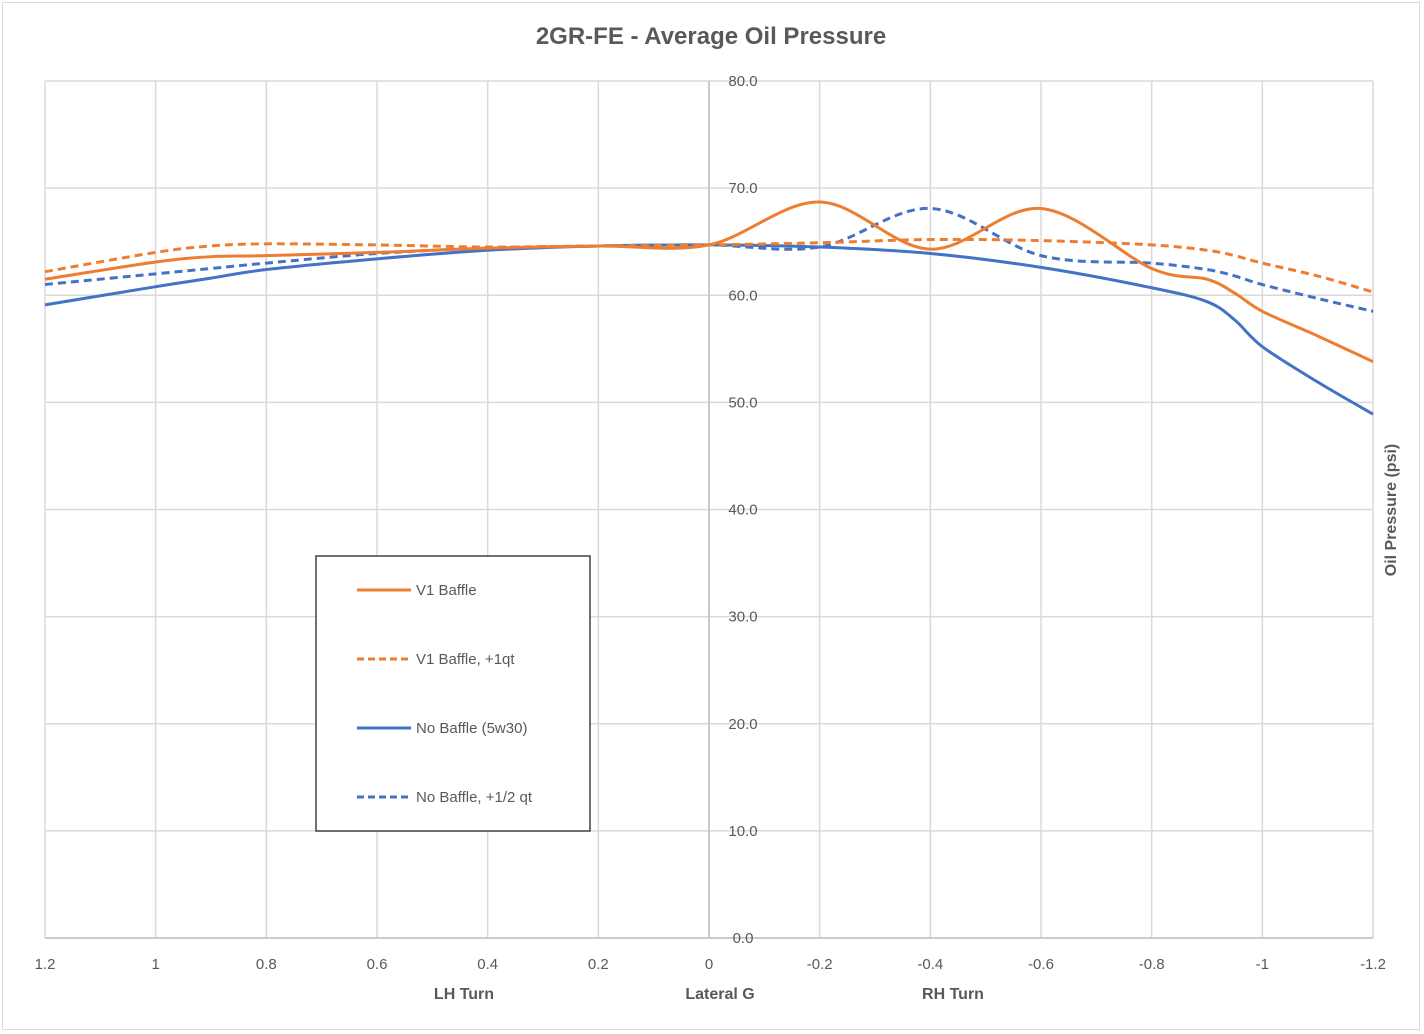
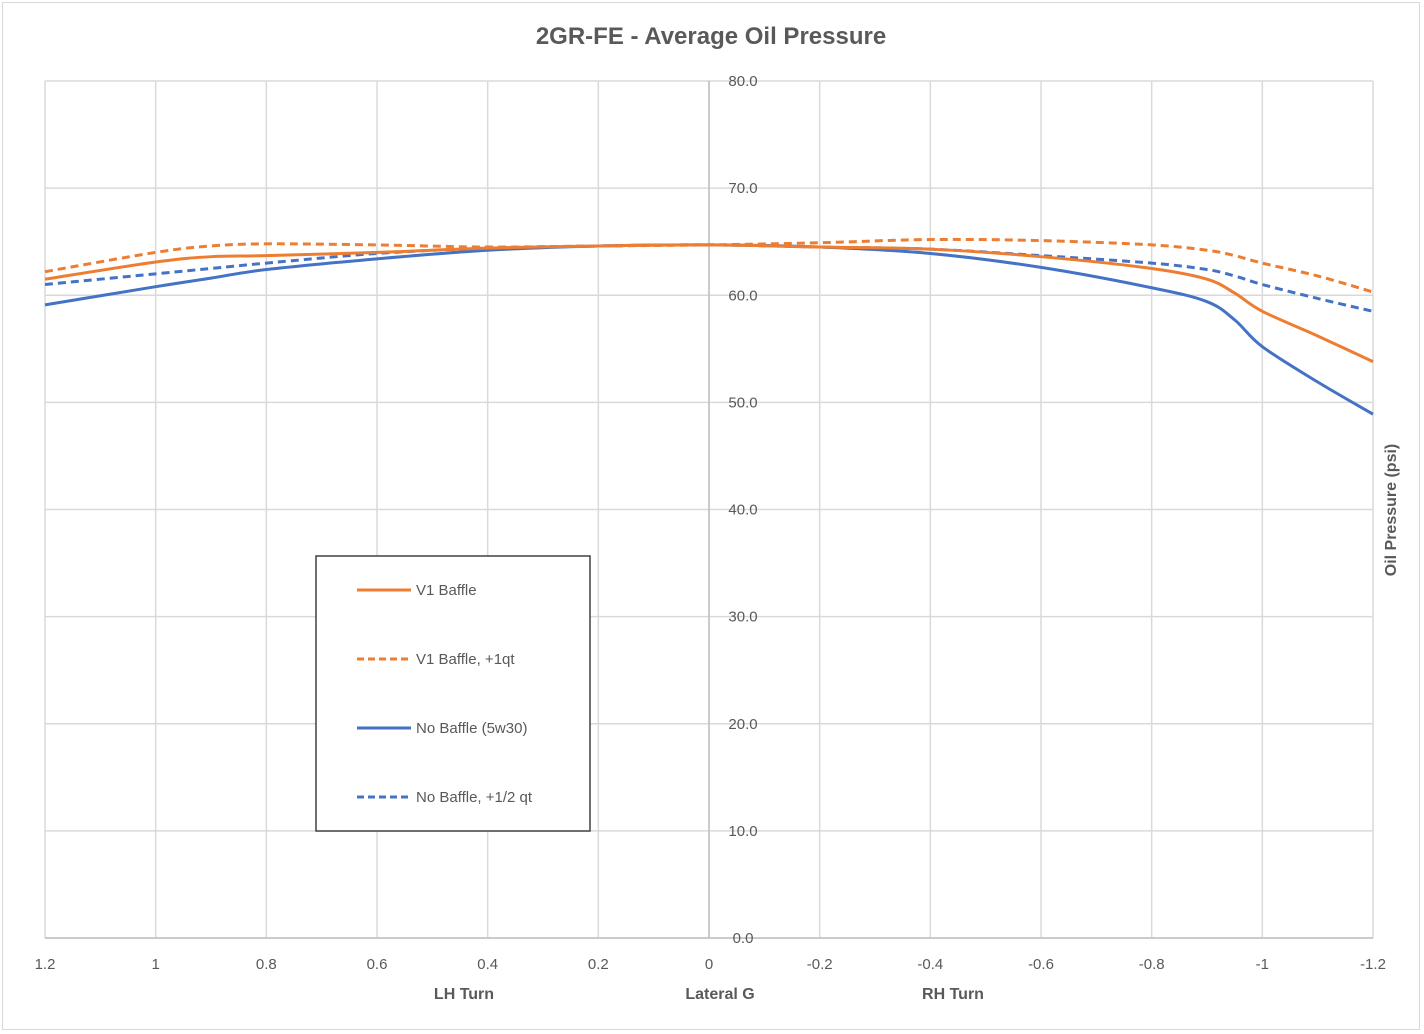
V1 Baffle/-0.2: 68.7 -> 64.5
No Baffle, +1/2 qt/-0.4: 68.1 -> 64.3
V1 Baffle/-0.6: 68.1 -> 63.6
